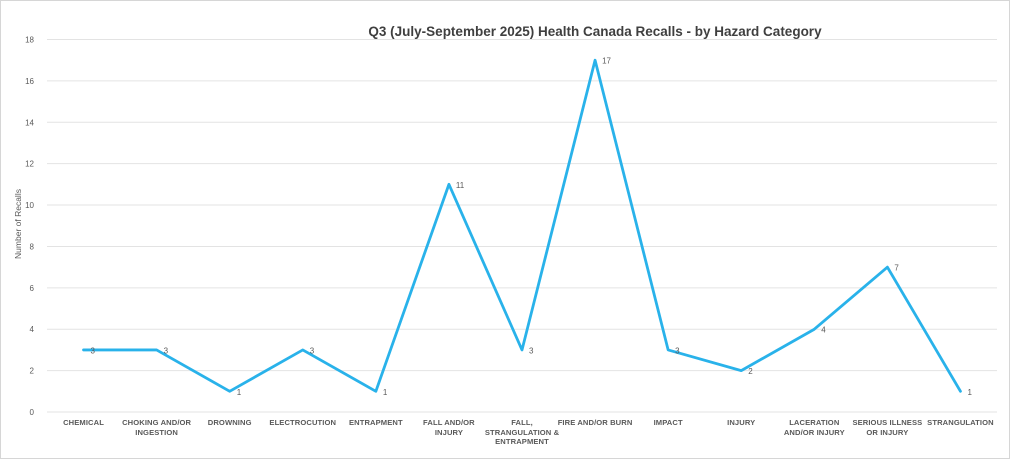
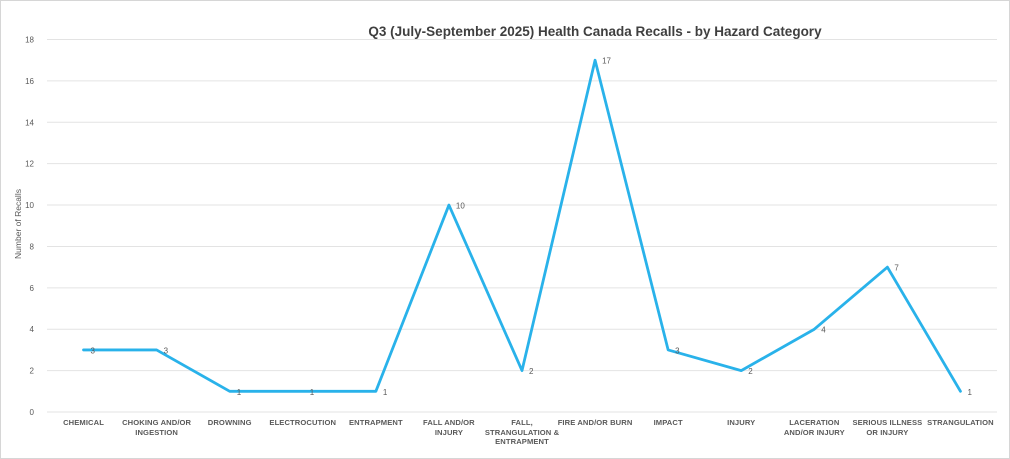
ELECTROCUTION: 3 -> 1
FALL AND/OR INJURY: 11 -> 10
FALL, STRANGULATION & ENTRAPMENT: 3 -> 2
